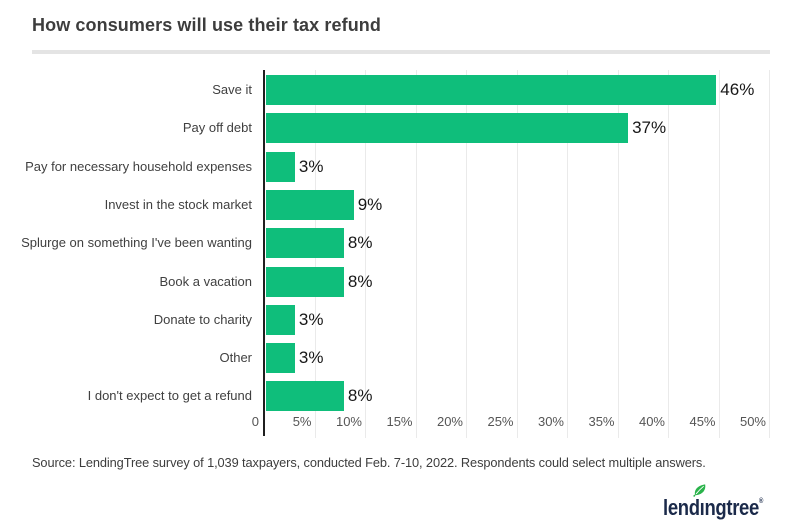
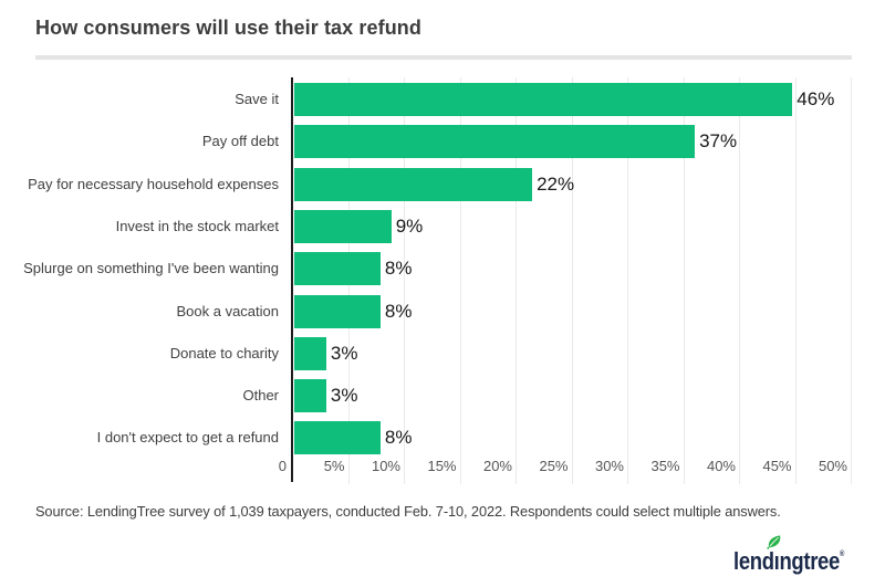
Pay for necessary household expenses: 3% -> 22%
